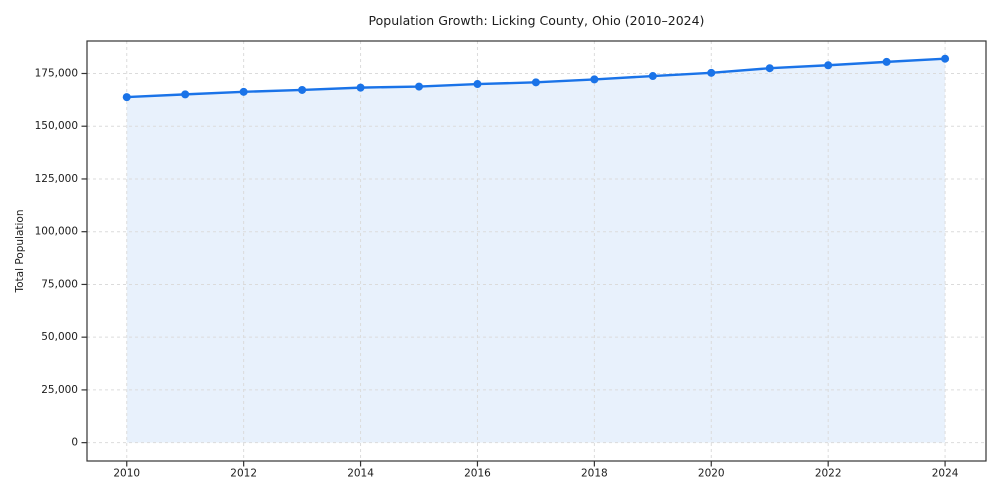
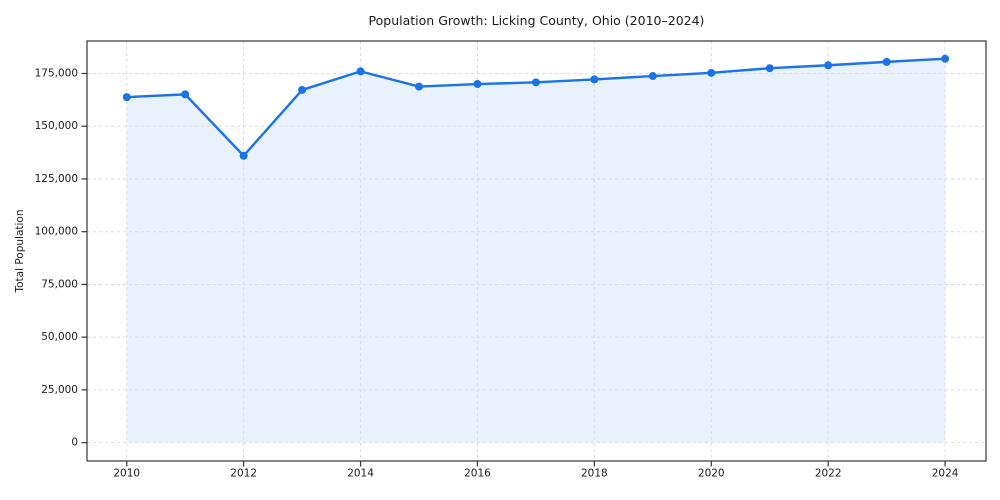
2012: 166000 -> 136000
2014: 168000 -> 176000
